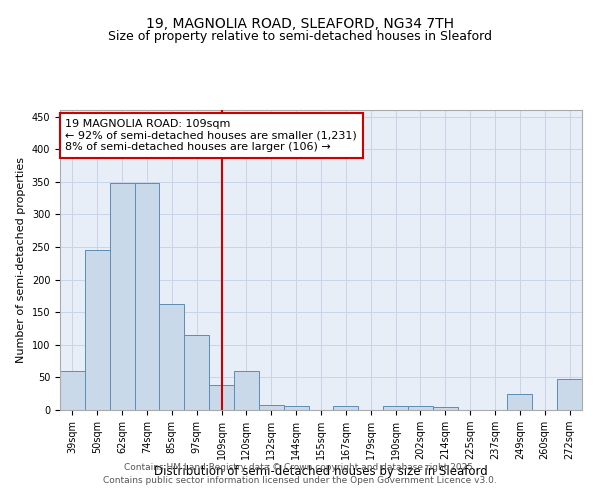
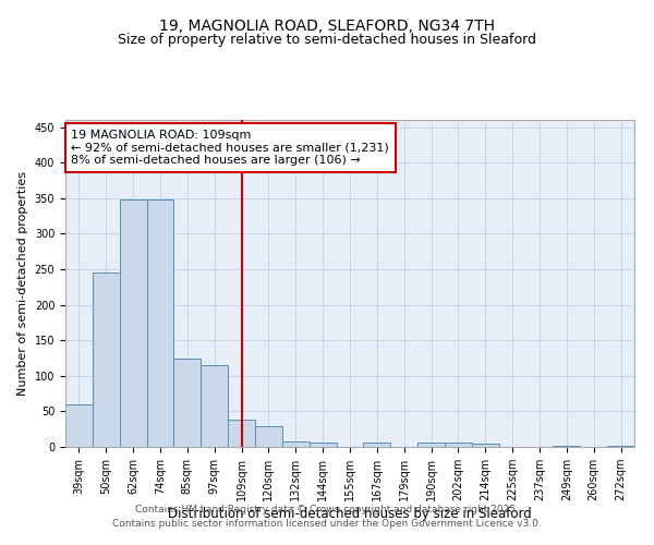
85sqm: 162 -> 124
120sqm: 60 -> 29
249sqm: 24 -> 2
272sqm: 48 -> 2
